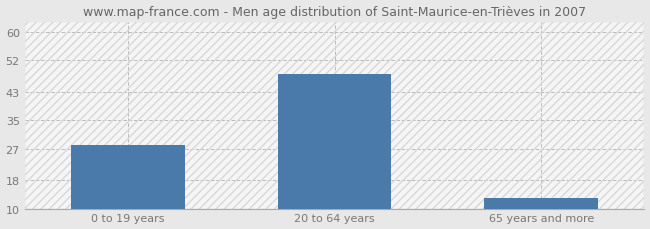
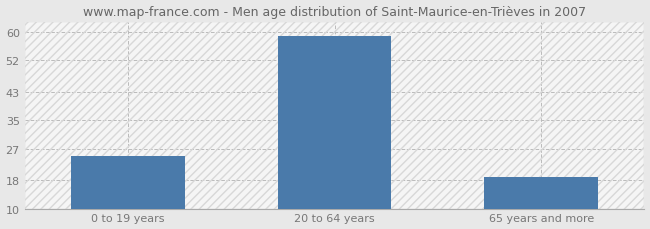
0 to 19 years: 28 -> 25
20 to 64 years: 48 -> 59
65 years and more: 13 -> 19
